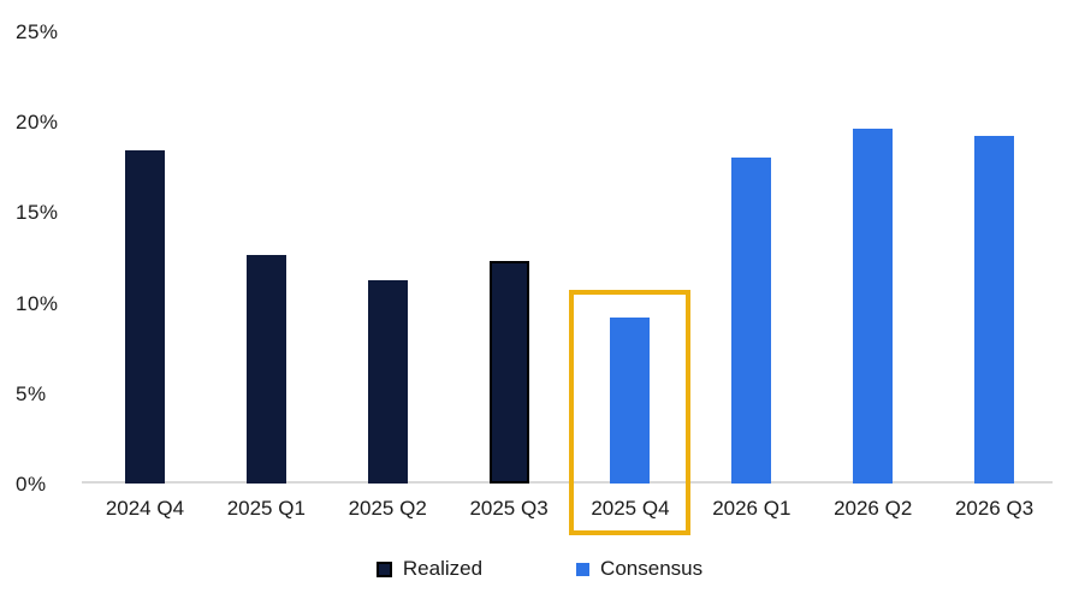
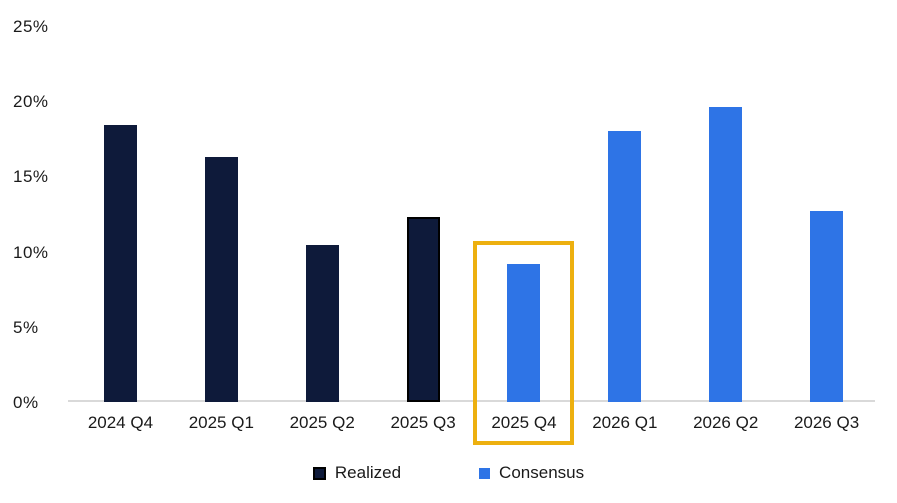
Realized/2025 Q1: 12.6% -> 16.3%
Realized/2025 Q2: 11.2% -> 10.4%
Consensus/2026 Q3: 19.2% -> 12.7%
